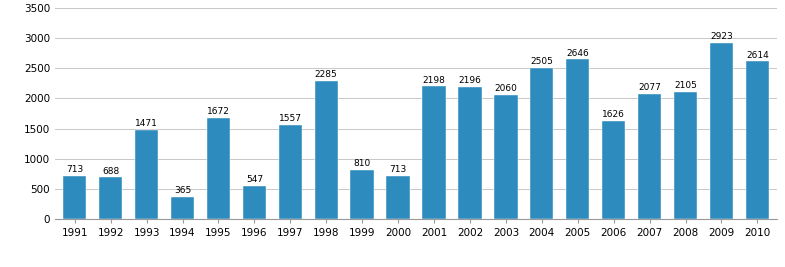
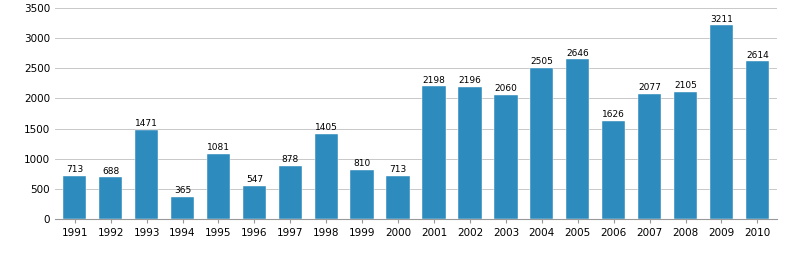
1995: 1672 -> 1081
1997: 1557 -> 878
1998: 2285 -> 1405
2009: 2923 -> 3211
